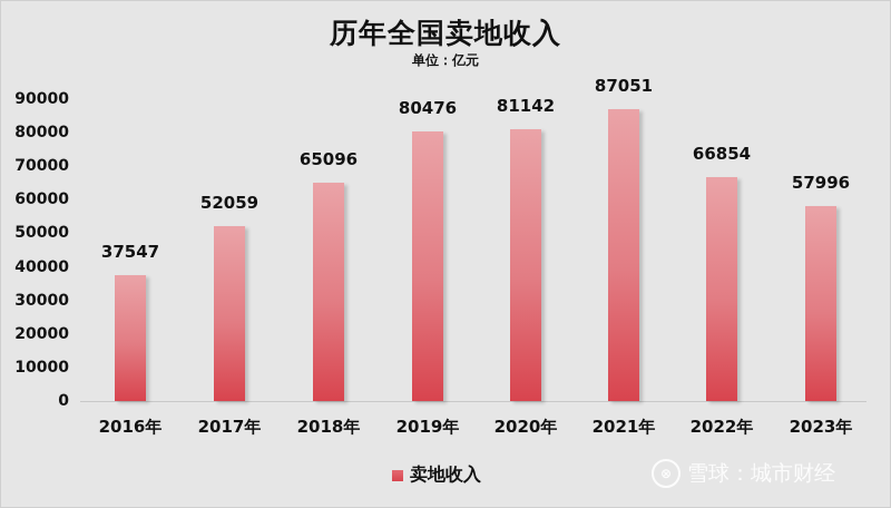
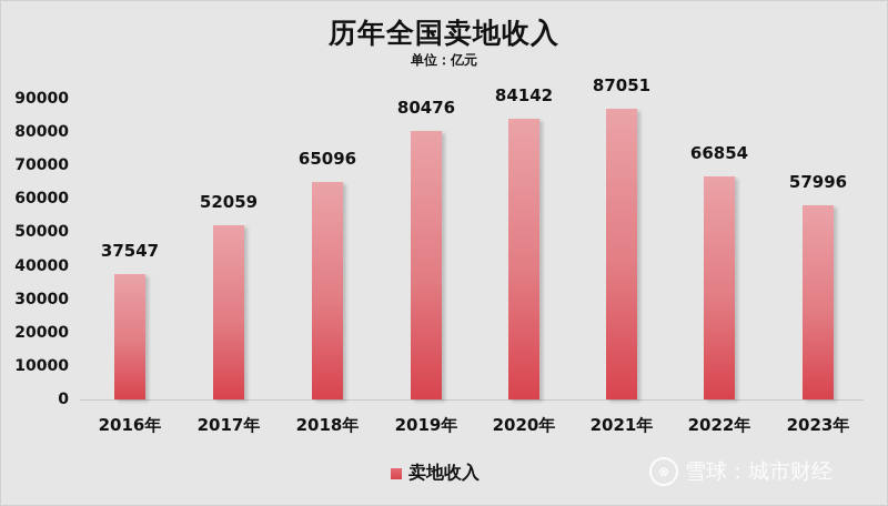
2020年: 81142 -> 84142
